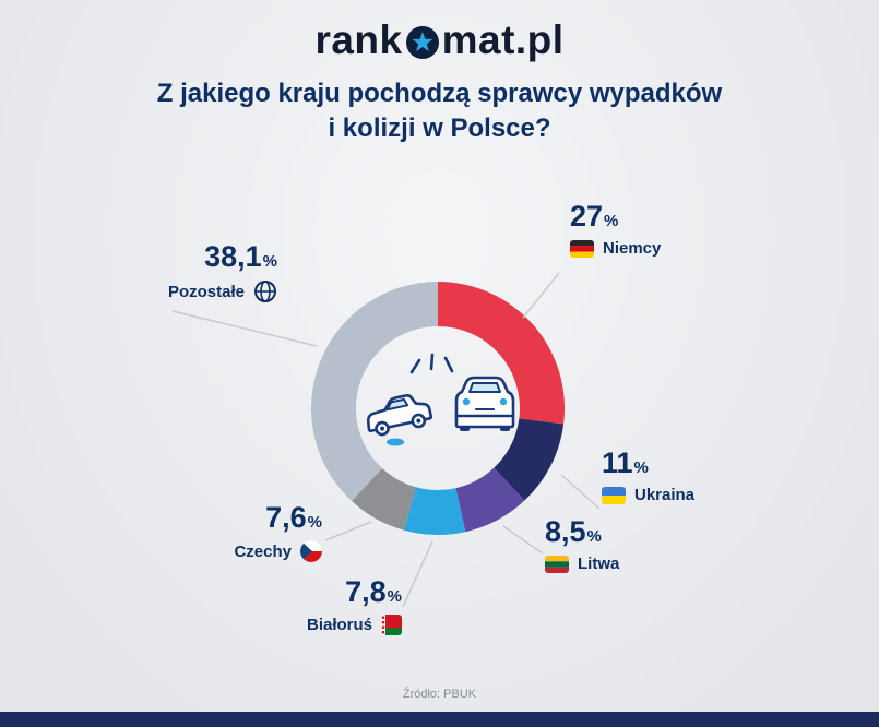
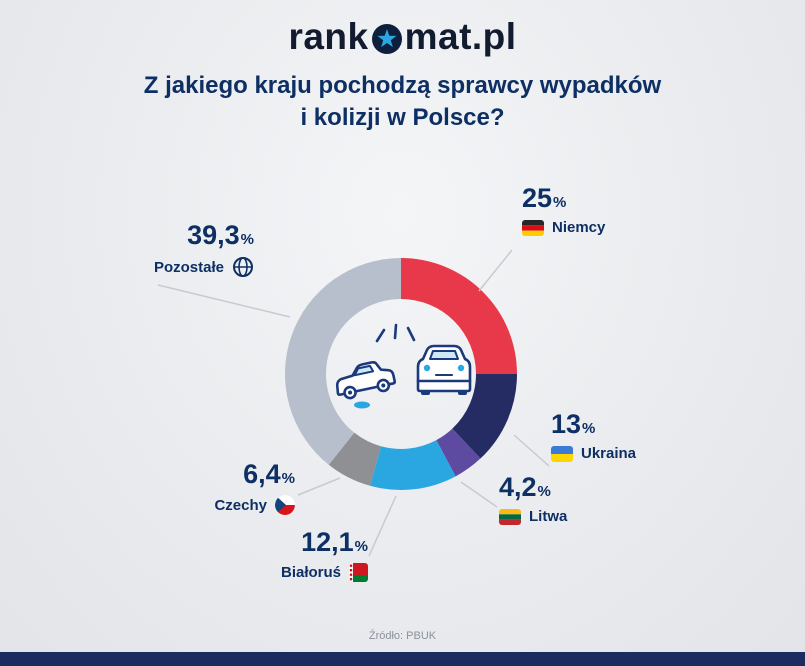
Niemcy: 27 -> 25
Ukraina: 11 -> 13
Litwa: 8,5 -> 4,2
Białoruś: 7,8 -> 12,1
Czechy: 7,6 -> 6,4
Pozostałe: 38,1 -> 39,3
